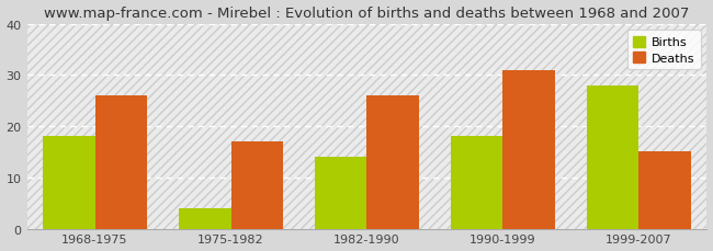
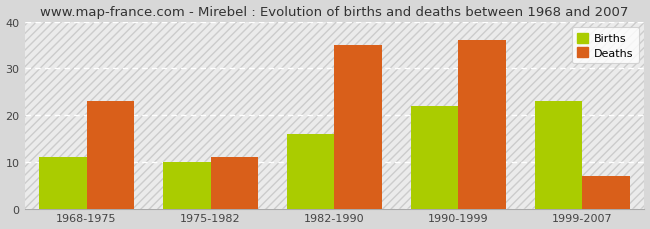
Births/1968-1975: 18 -> 11
Deaths/1968-1975: 26 -> 23
Births/1975-1982: 4 -> 10
Deaths/1975-1982: 17 -> 11
Births/1982-1990: 14 -> 16
Deaths/1982-1990: 26 -> 35
Births/1990-1999: 18 -> 22
Deaths/1990-1999: 31 -> 36
Births/1999-2007: 28 -> 23
Deaths/1999-2007: 15 -> 7
